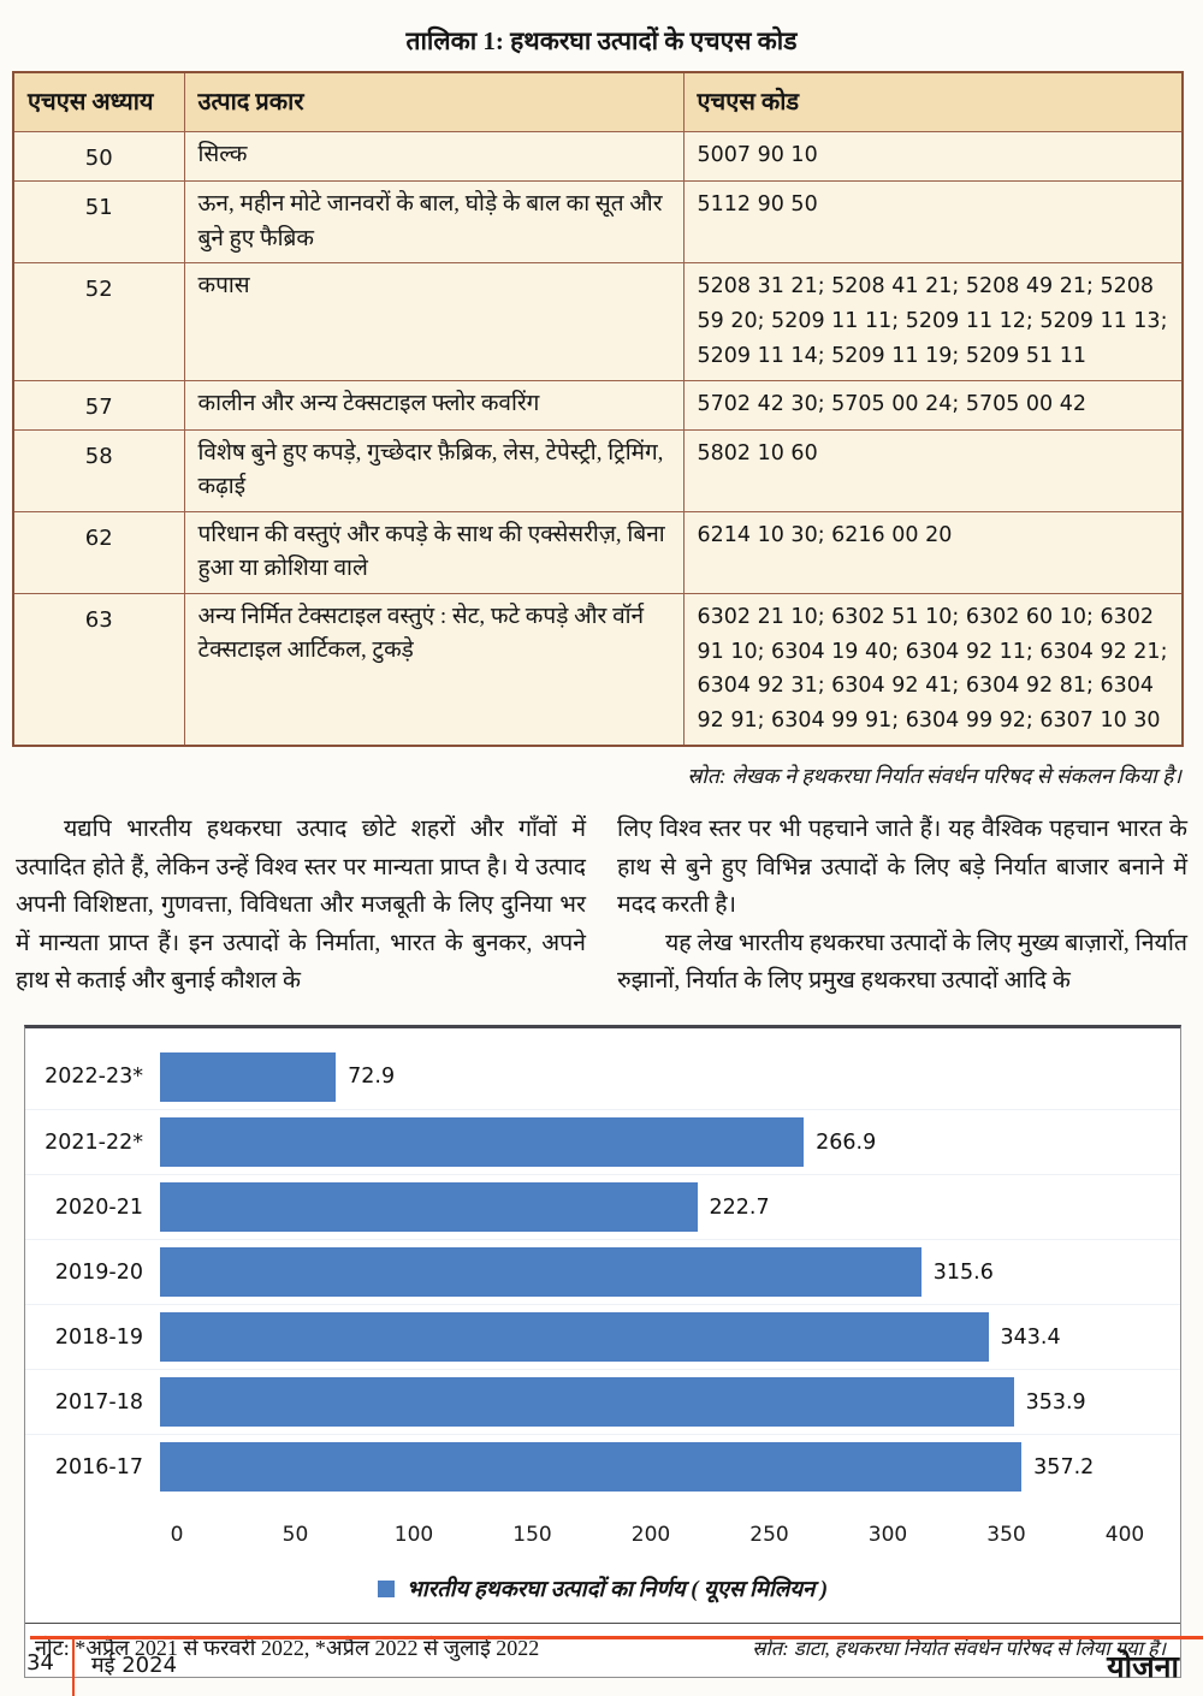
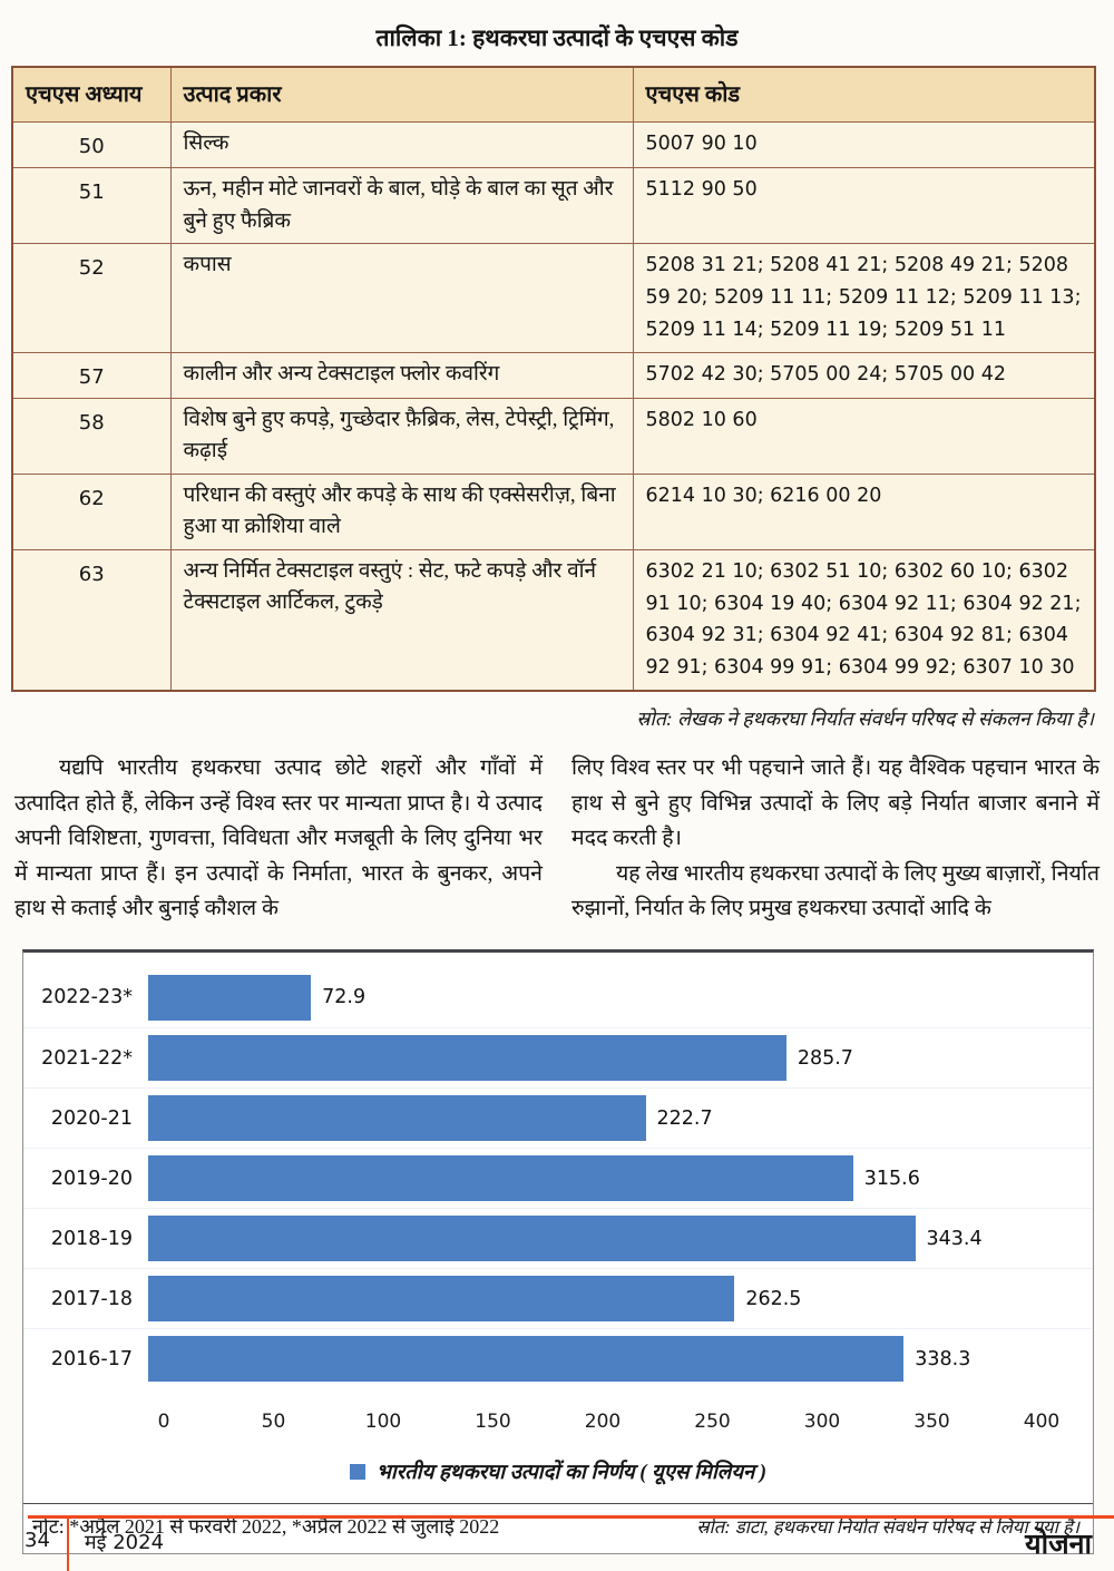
2021-22*: 266.9 -> 285.7
2017-18: 353.9 -> 262.5
2016-17: 357.2 -> 338.3
